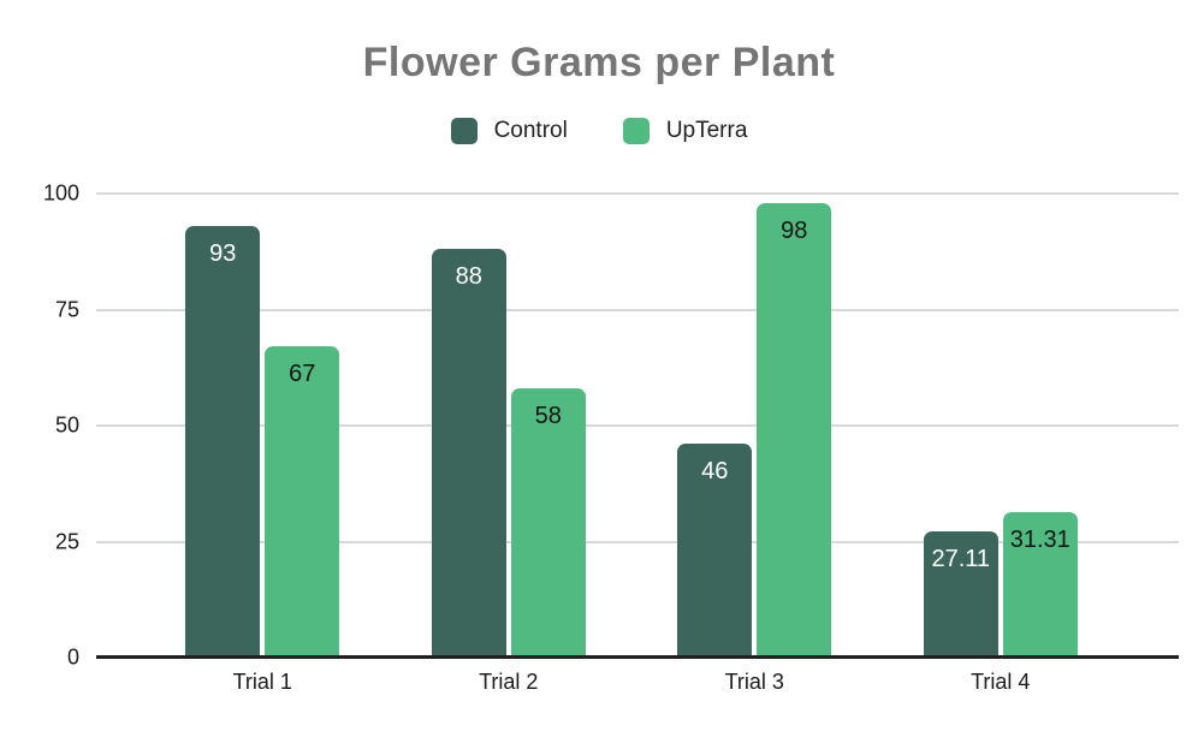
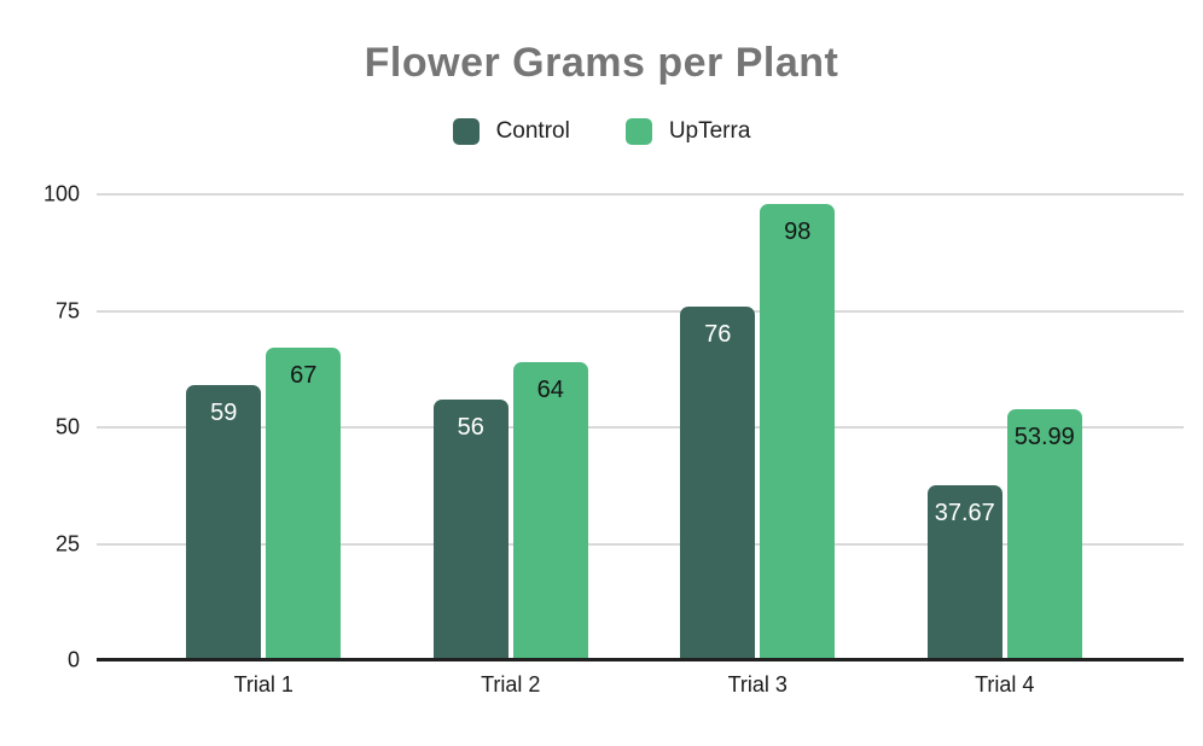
Control/Trial 1: 93 -> 59
Control/Trial 2: 88 -> 56
UpTerra/Trial 2: 58 -> 64
Control/Trial 3: 46 -> 76
Control/Trial 4: 27.11 -> 37.67
UpTerra/Trial 4: 31.31 -> 53.99
